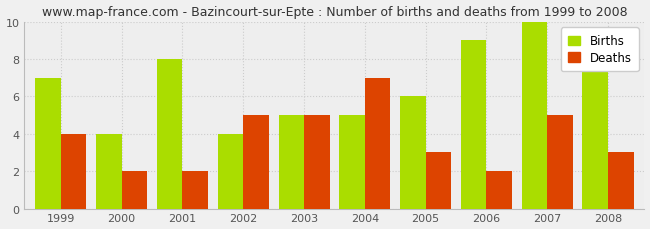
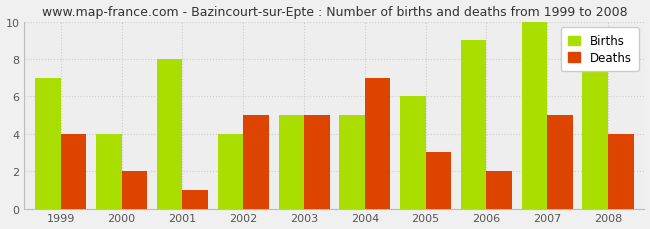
Deaths/2001: 2 -> 1
Deaths/2008: 3 -> 4
